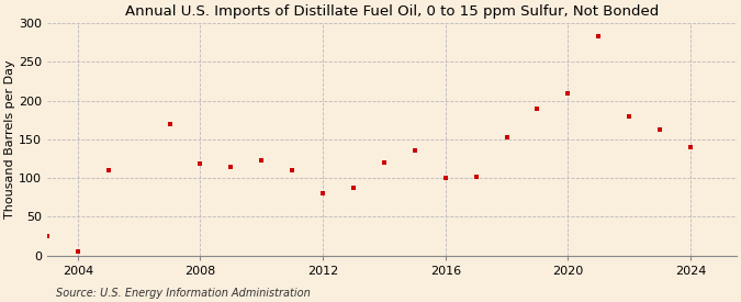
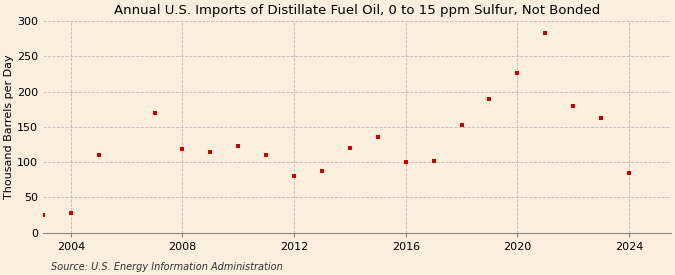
2004: 5 -> 28
2020: 210 -> 226
2024: 140 -> 84
